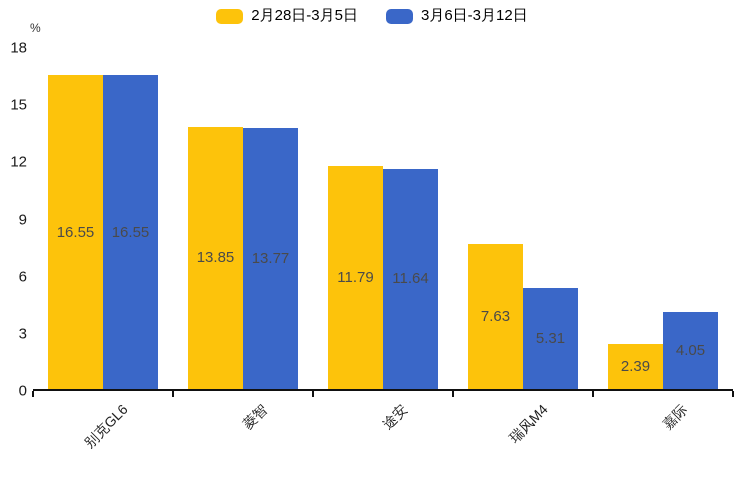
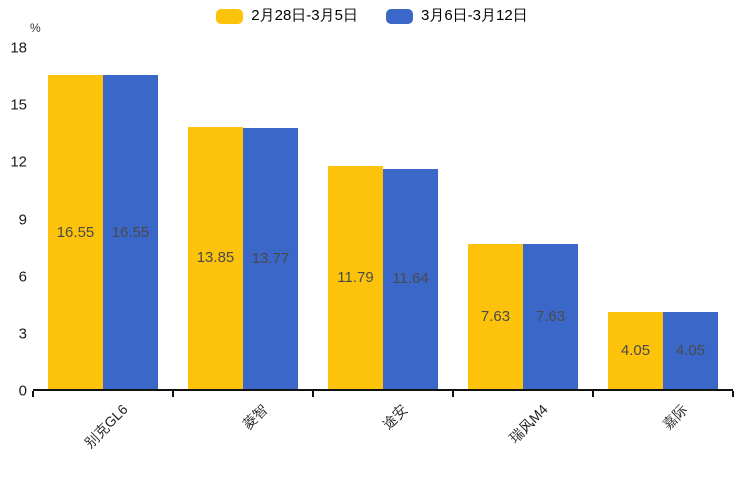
3月6日-3月12日/瑞风M4: 5.31 -> 7.63
2月28日-3月5日/嘉际: 2.39 -> 4.05
